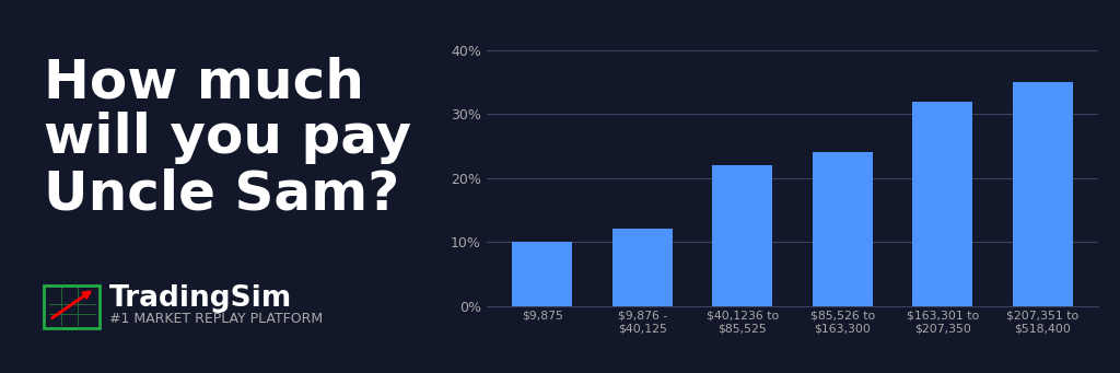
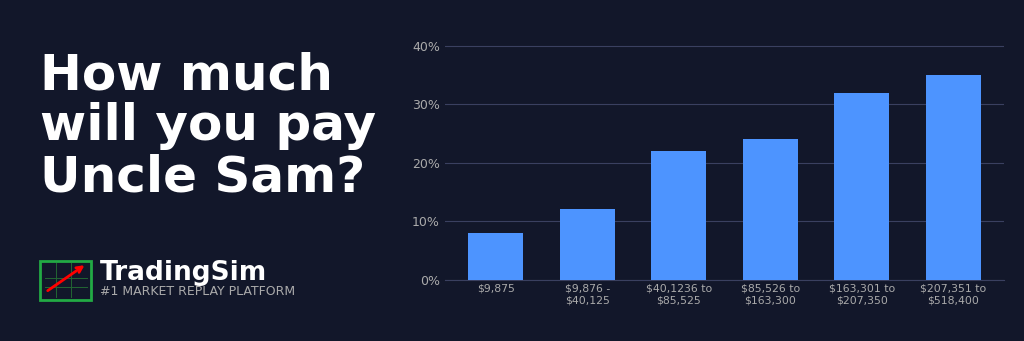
$9,875: 10% -> 8%
